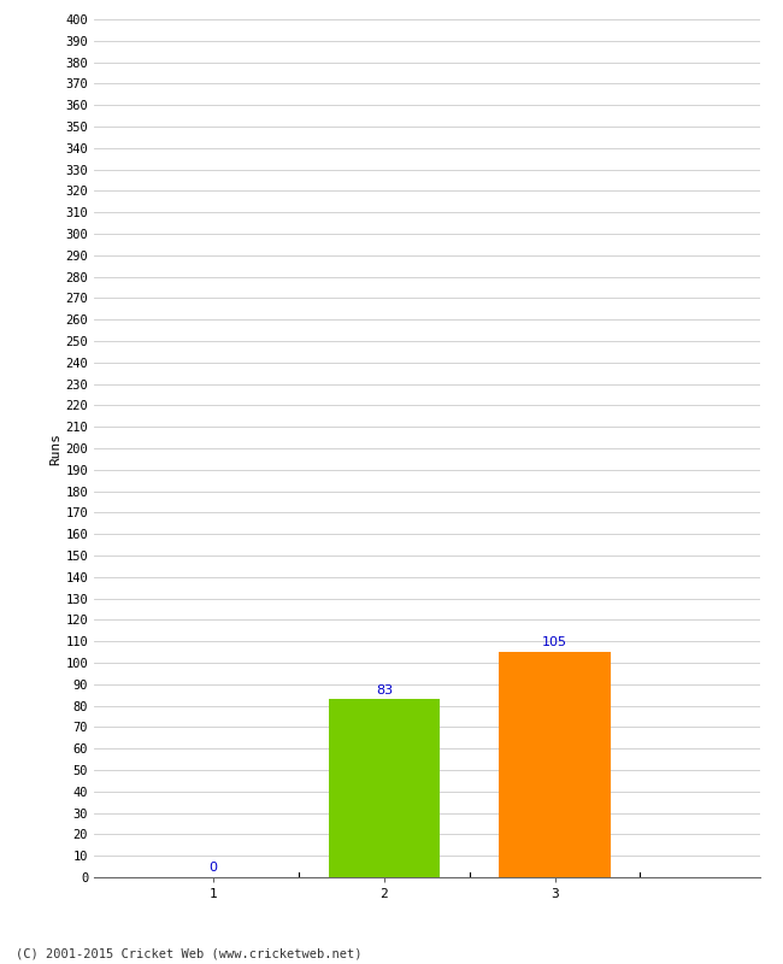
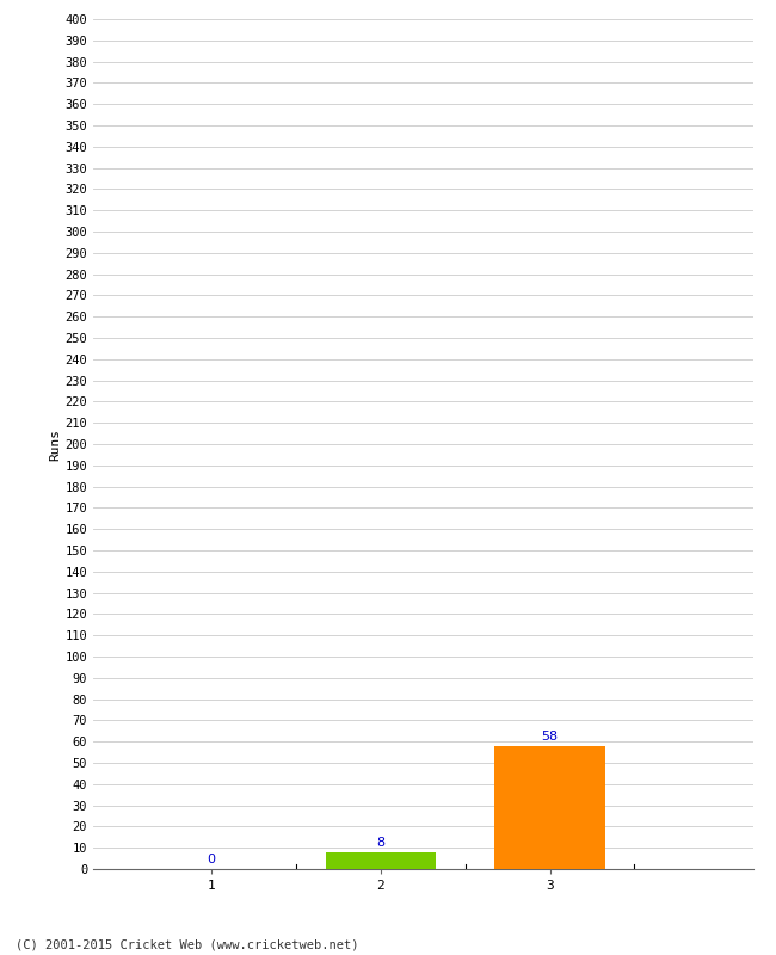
2: 83 -> 8
3: 105 -> 58
